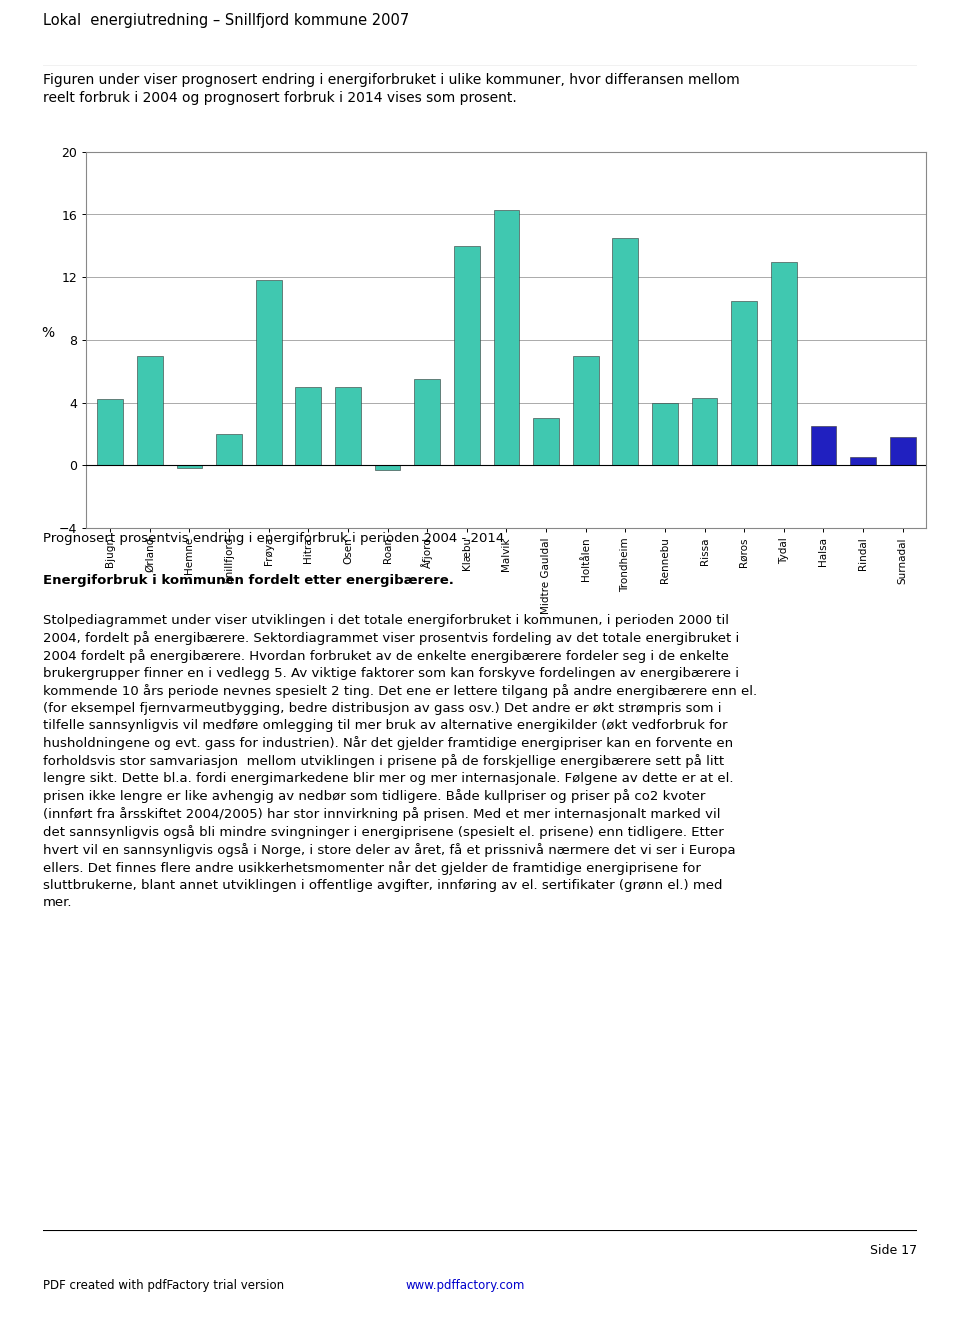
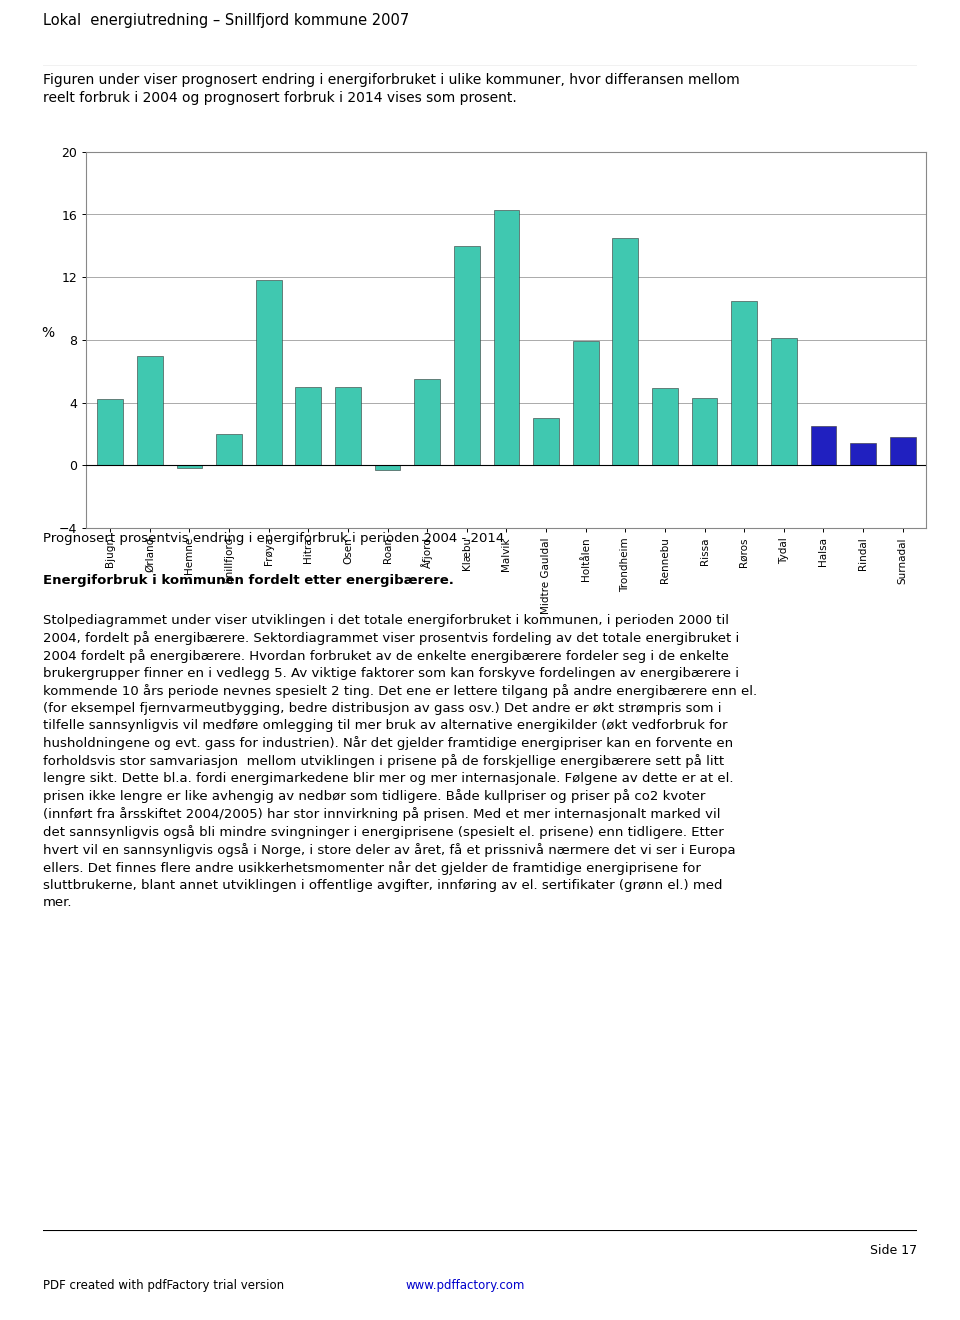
Holtålen: 7.0 -> 7.9
Rennebu: 4.0 -> 4.9
Tydal: 13.0 -> 8.1
Rindal: 0.5 -> 1.4
